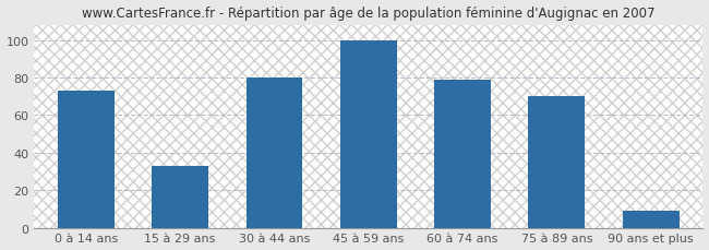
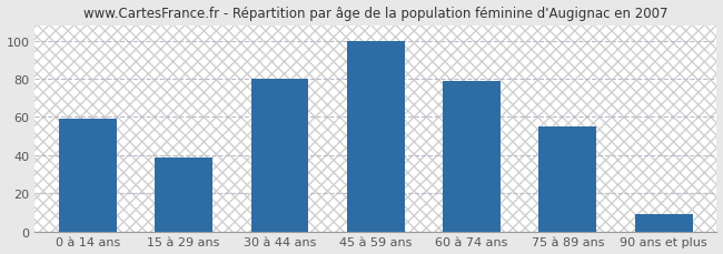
0 à 14 ans: 73 -> 59
15 à 29 ans: 33 -> 39
75 à 89 ans: 70 -> 55
